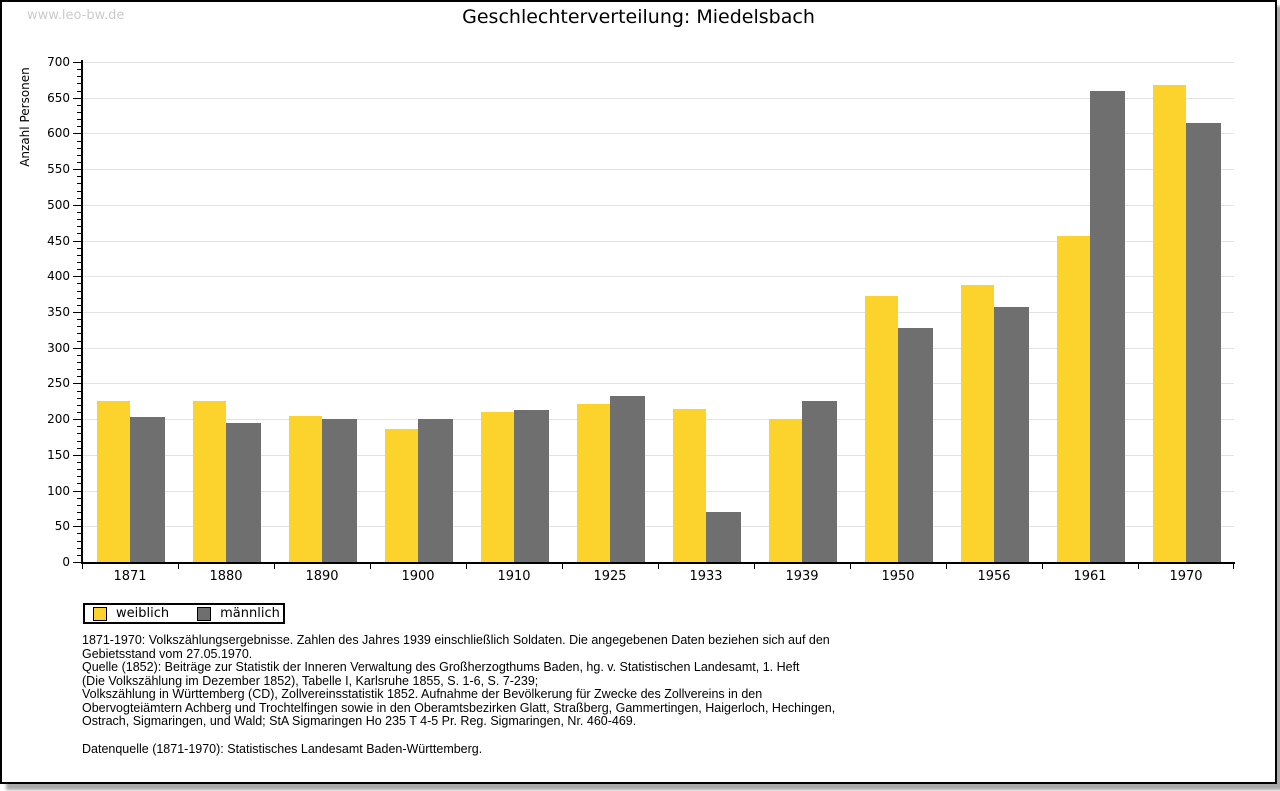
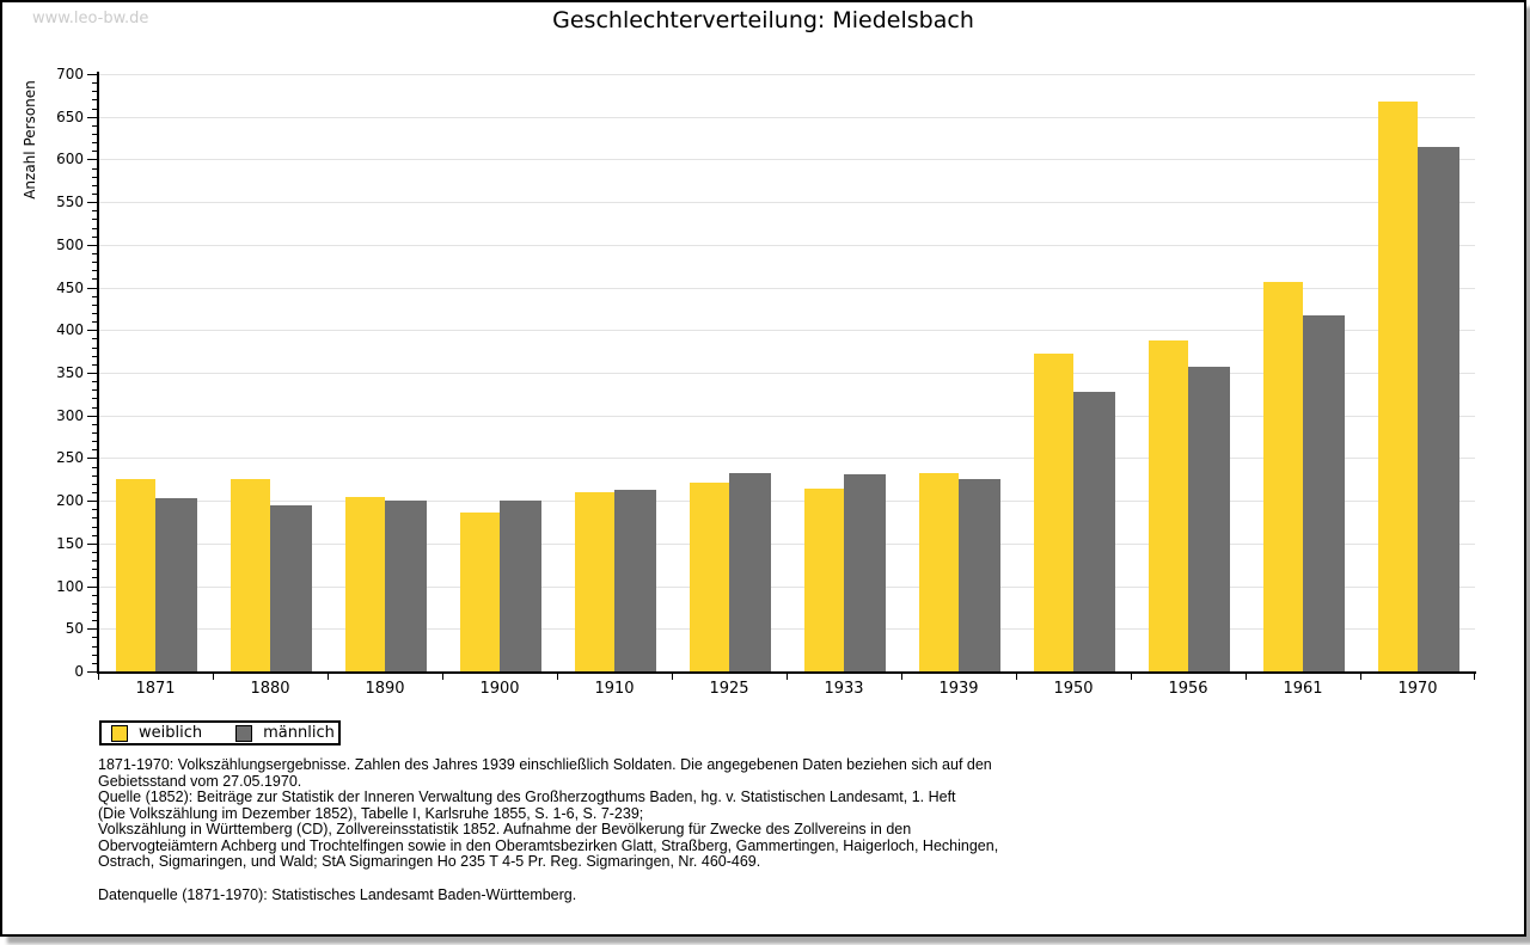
männlich/1933: 70 -> 230
weiblich/1939: 200 -> 230
männlich/1961: 660 -> 420
